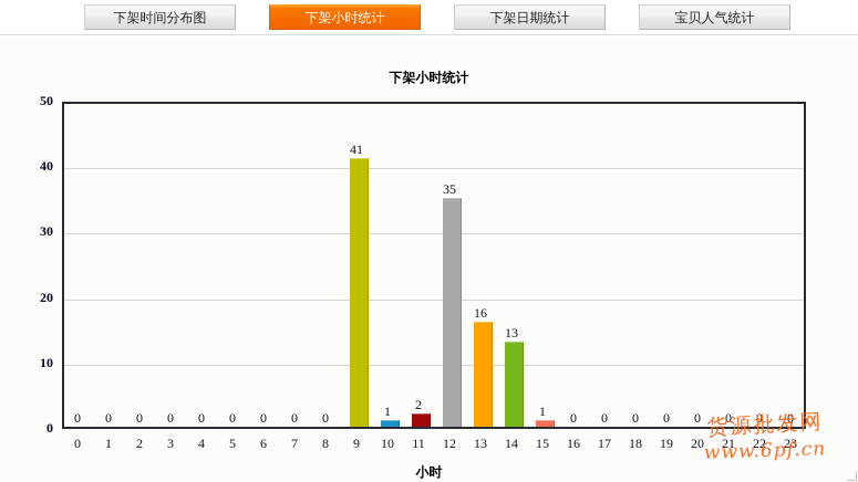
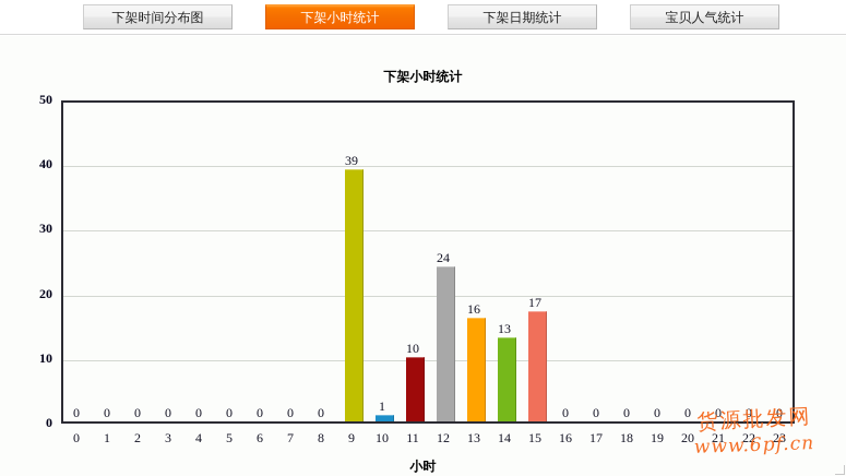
9: 41 -> 39
11: 2 -> 10
12: 35 -> 24
15: 1 -> 17
